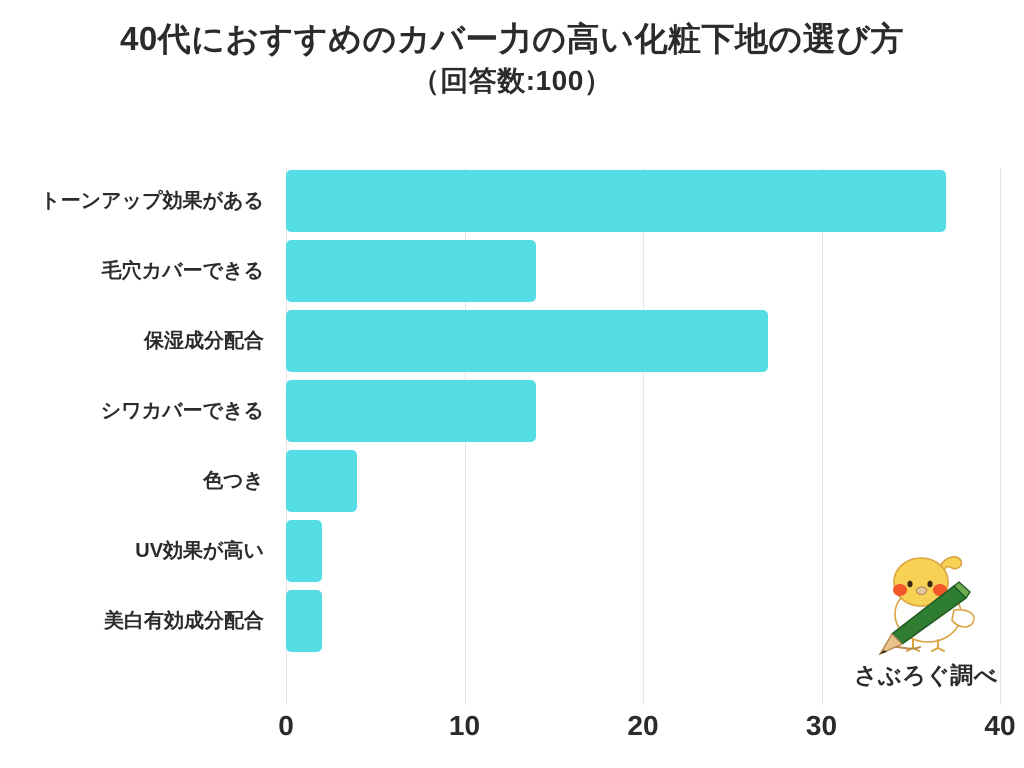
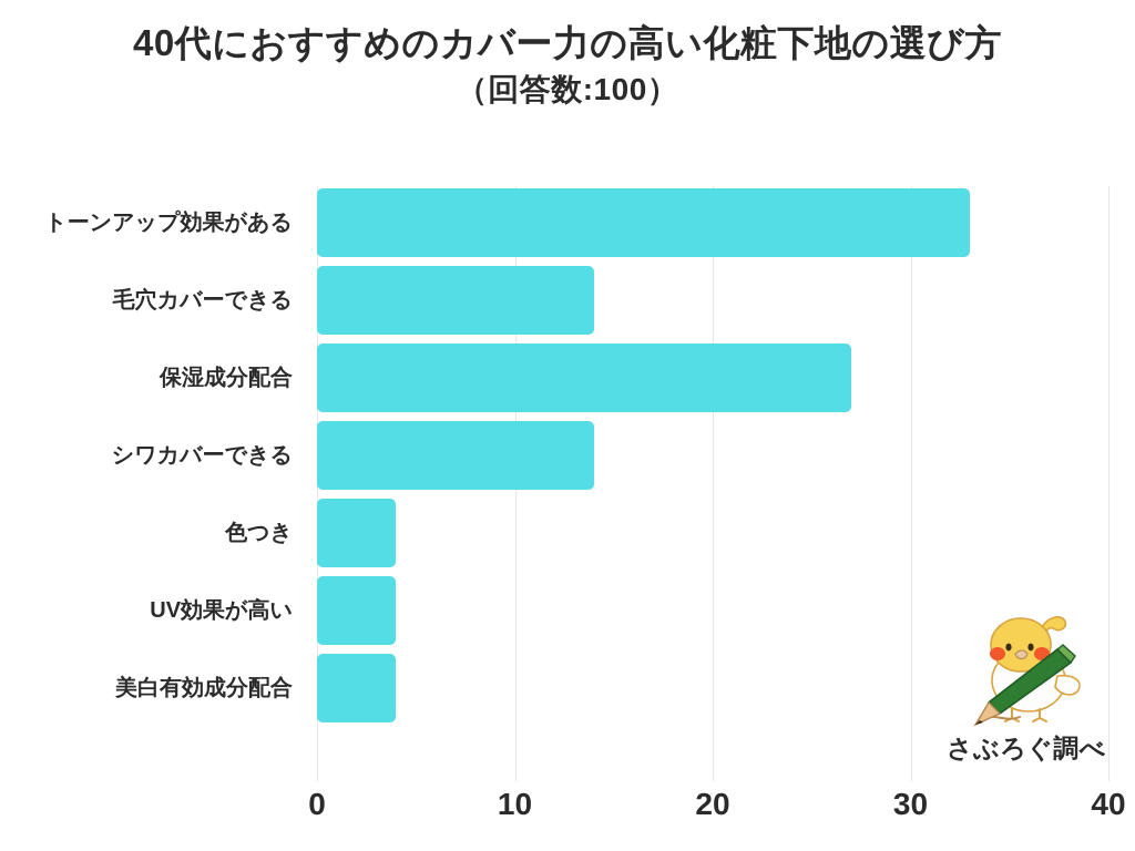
トーンアップ効果がある: 37 -> 33
UV効果が高い: 2 -> 4
美白有効成分配合: 2 -> 4
